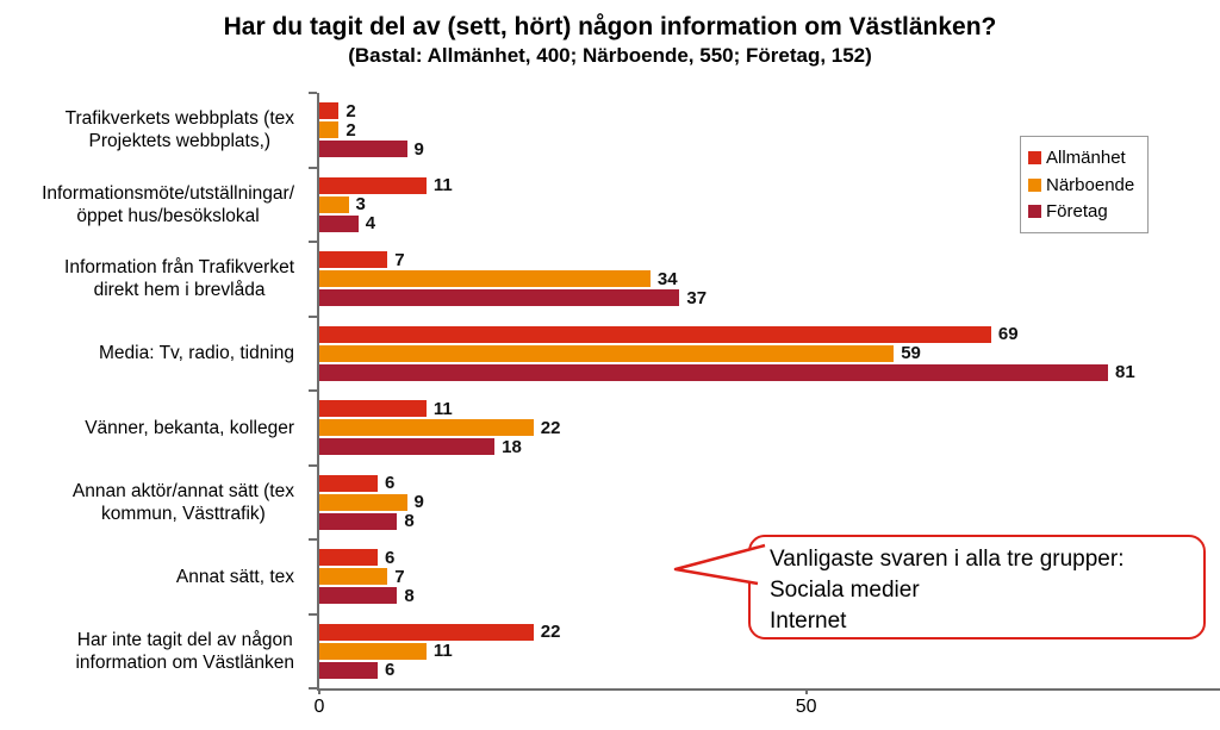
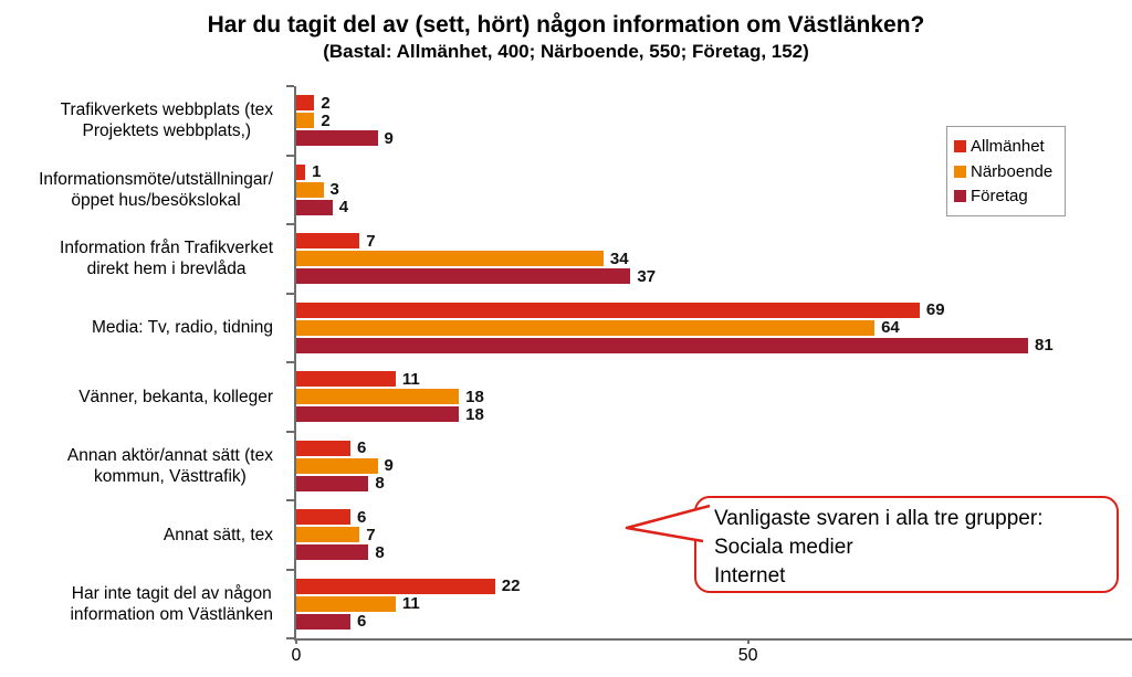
Allmänhet/Informationsmöte/utställningar/ öppet hus/besökslokal: 11 -> 1
Närboende/Media: Tv, radio, tidning: 59 -> 64
Närboende/Vänner, bekanta, kolleger: 22 -> 18
